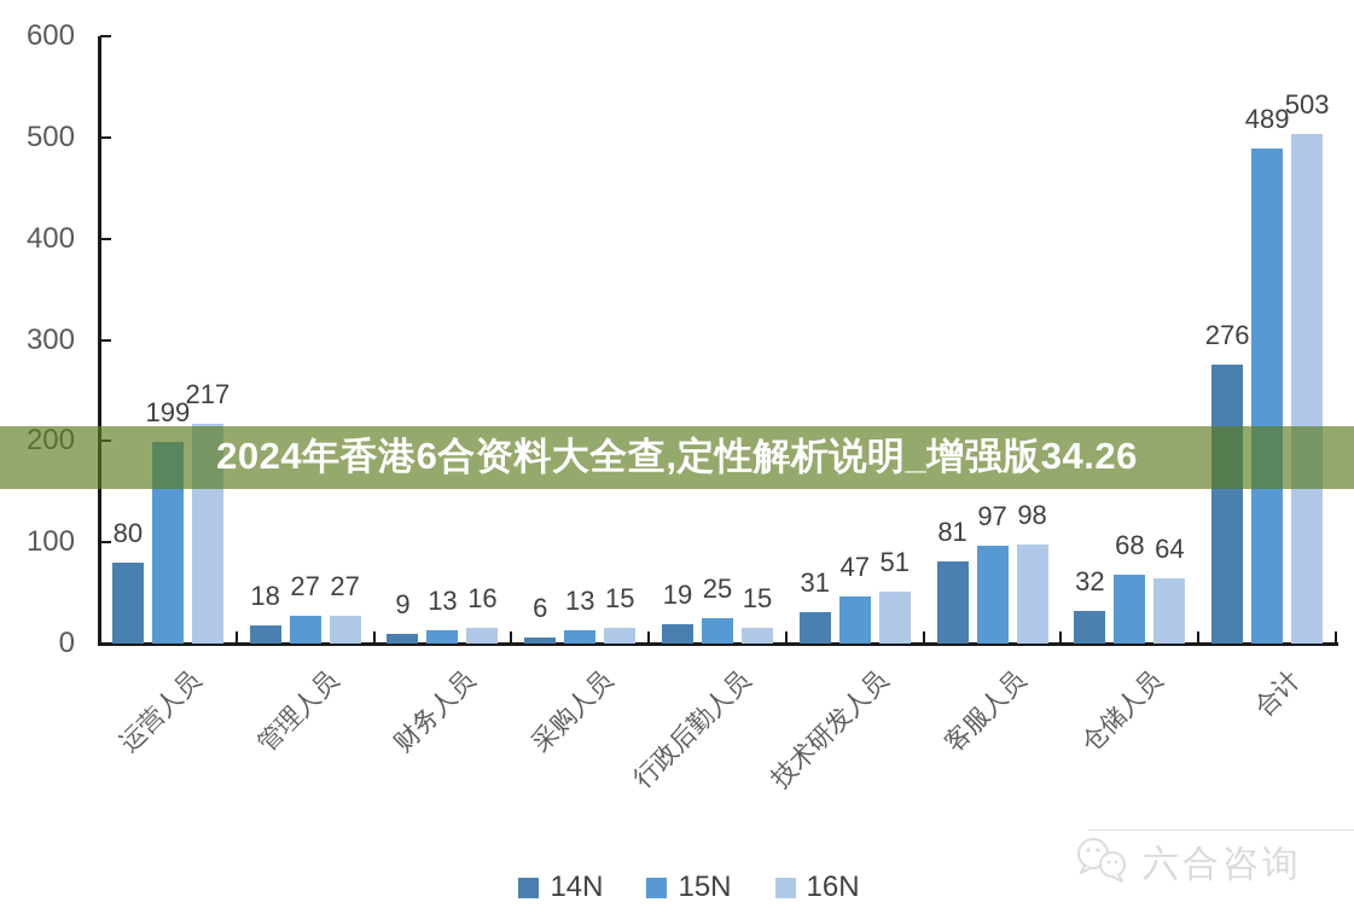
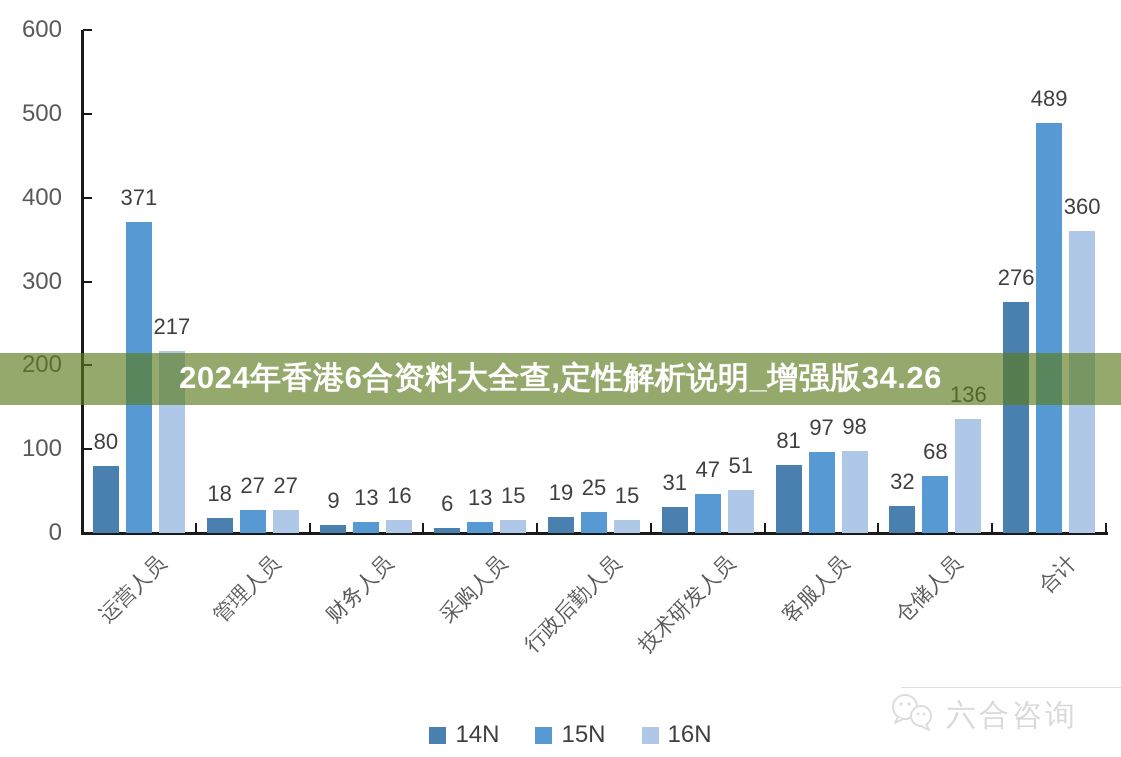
15N/运营人员: 199 -> 371
16N/仓储人员: 64 -> 136
16N/合计: 503 -> 360
